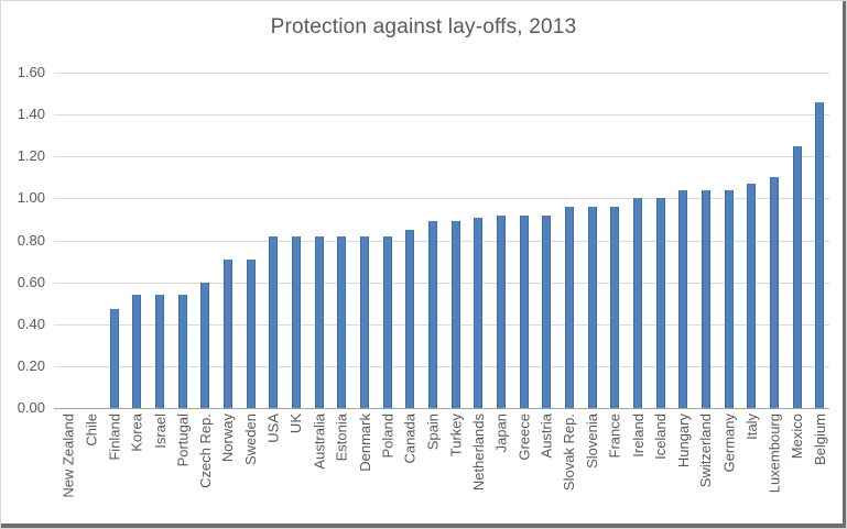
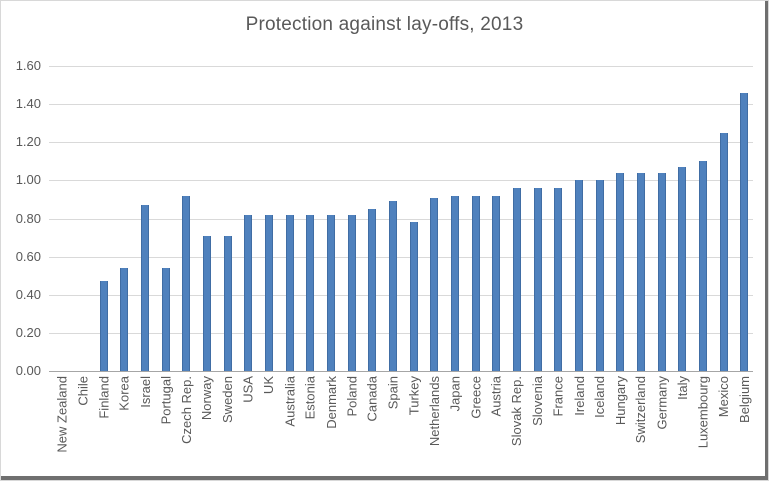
Israel: 0.54 -> 0.87
Czech Rep.: 0.60 -> 0.92
Turkey: 0.89 -> 0.78
